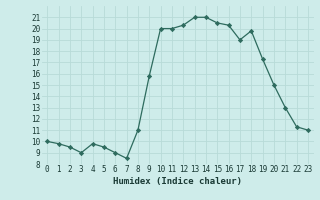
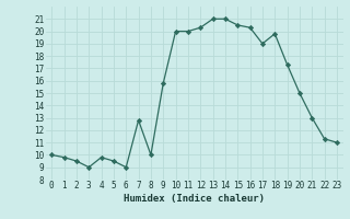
7: 8.5 -> 12.8
8: 11.0 -> 10.0
